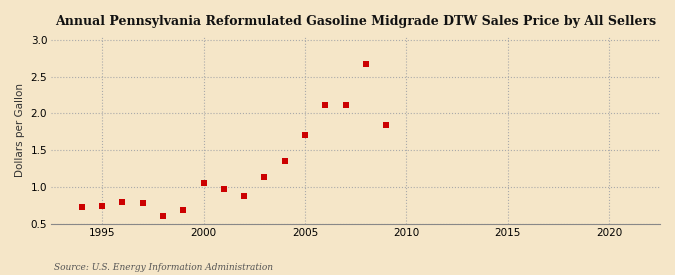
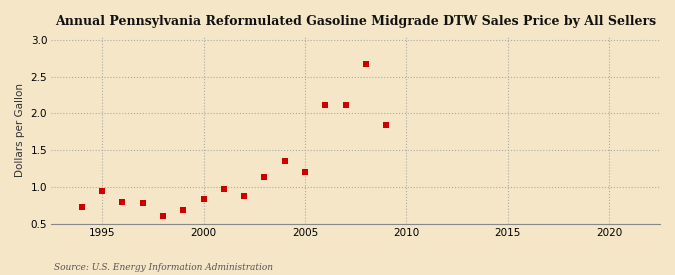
1995: 0.74 -> 0.94
2000: 1.06 -> 0.84
2005: 1.70 -> 1.20
